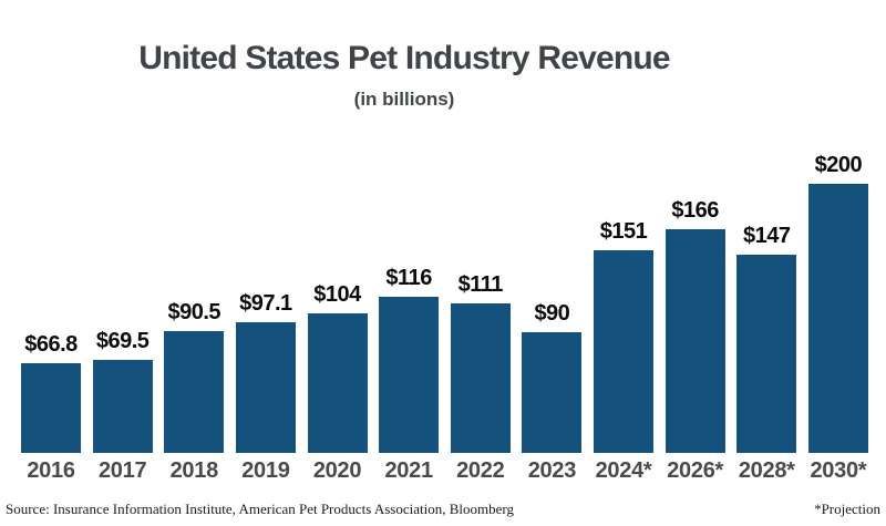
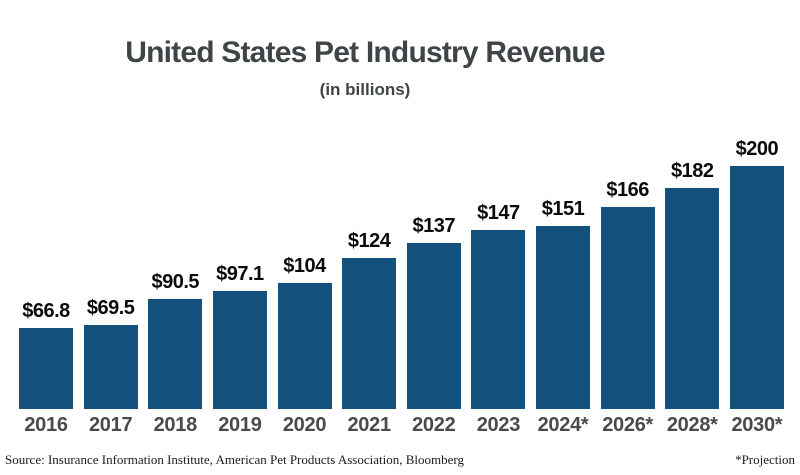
2021: $116 -> $124
2022: $111 -> $137
2023: $90 -> $147
2028*: $147 -> $182
